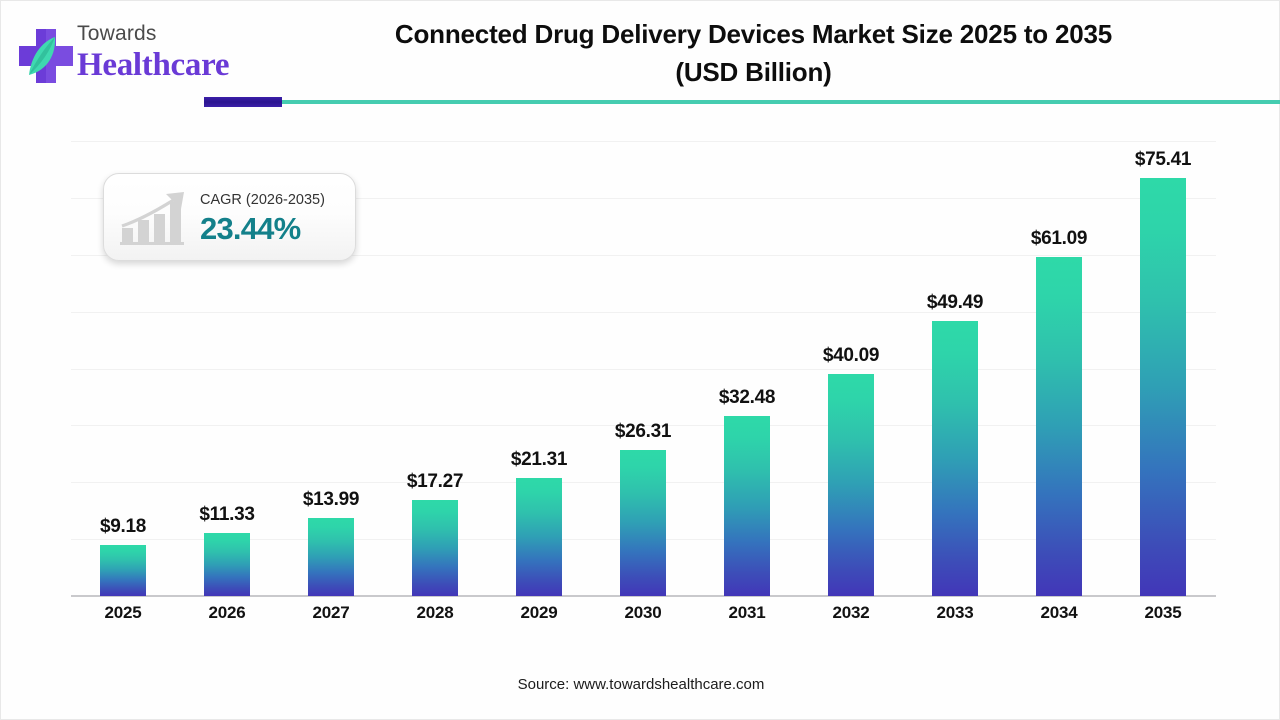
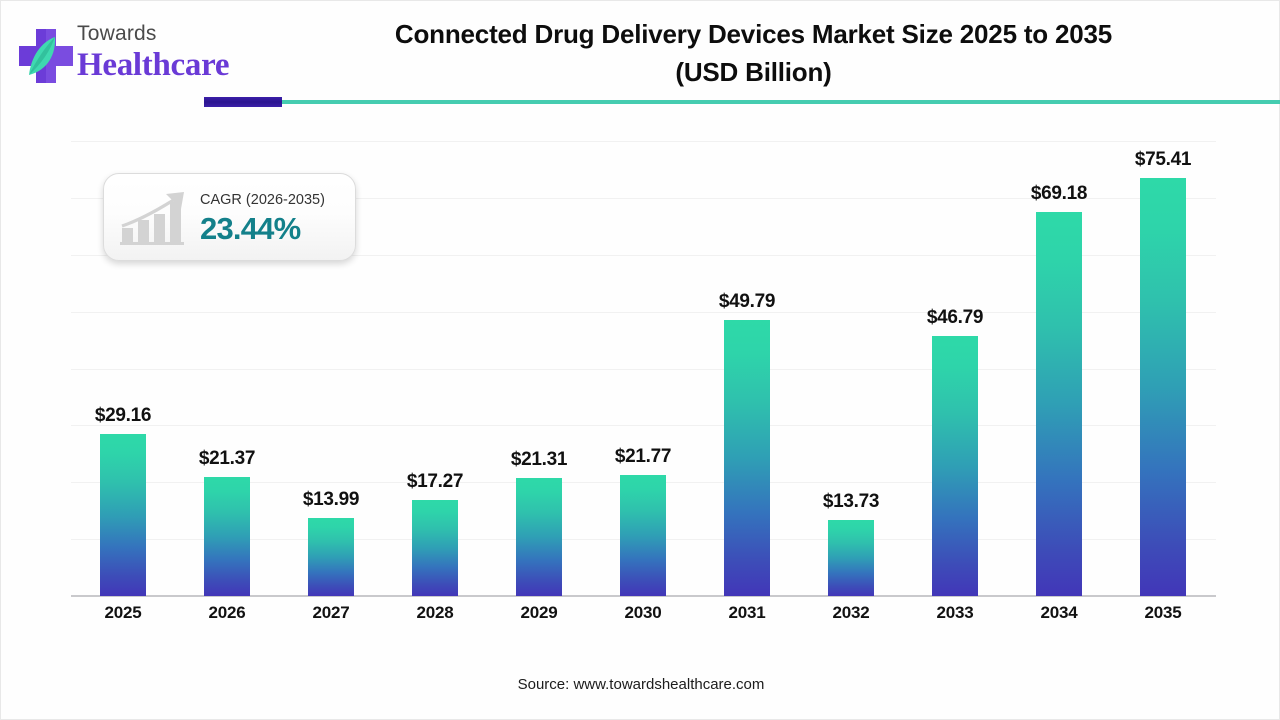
2025: $9.18 -> $29.16
2026: $11.33 -> $21.37
2030: $26.31 -> $21.77
2031: $32.48 -> $49.79
2032: $40.09 -> $13.73
2033: $49.49 -> $46.79
2034: $61.09 -> $69.18
